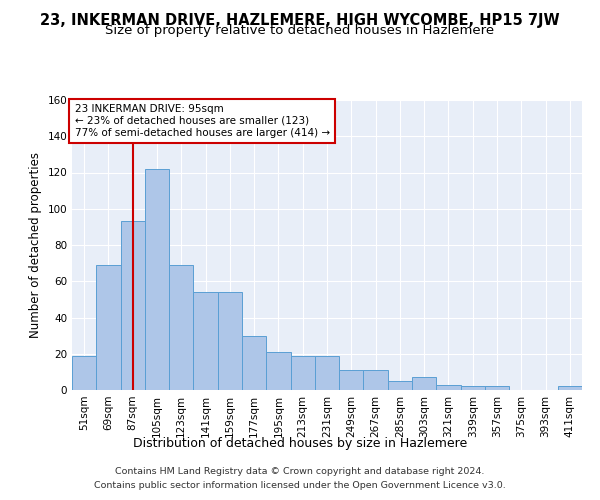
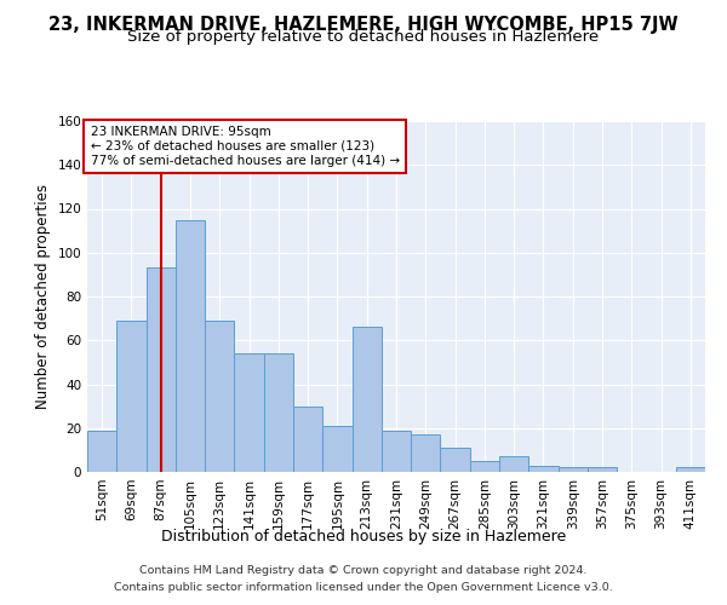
105sqm: 122 -> 115
213sqm: 19 -> 66
249sqm: 11 -> 17
